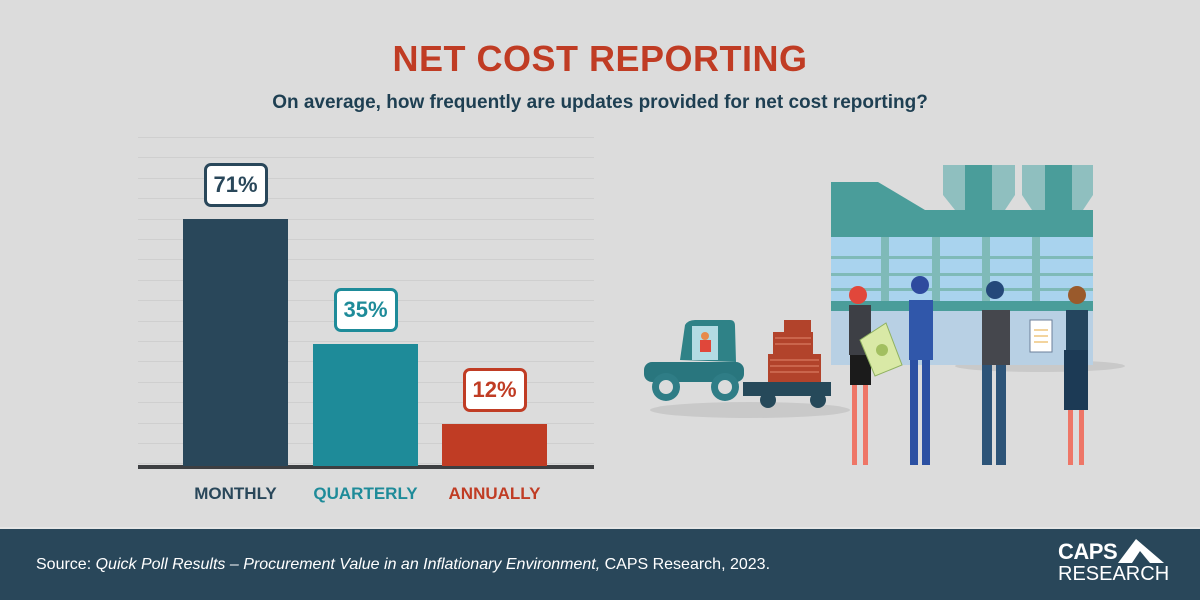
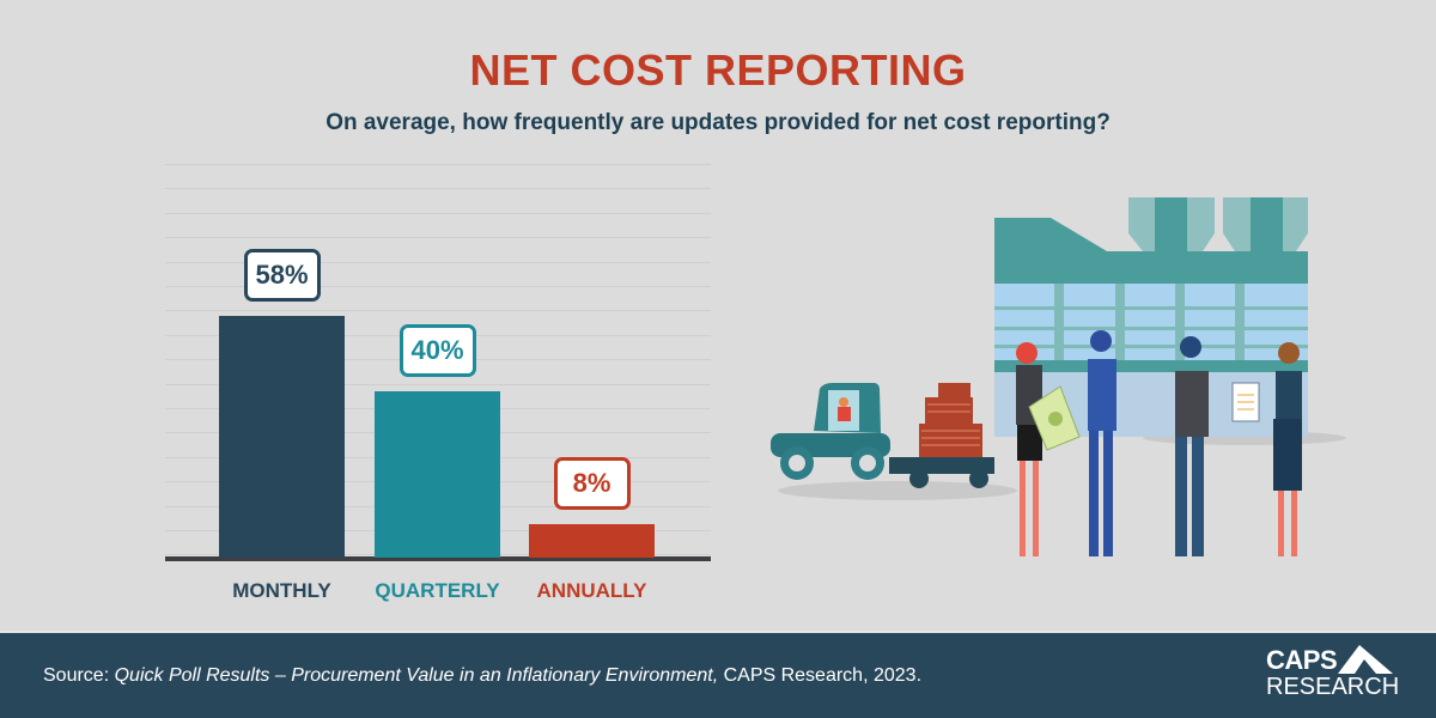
MONTHLY: 71% -> 58%
QUARTERLY: 35% -> 40%
ANNUALLY: 12% -> 8%
